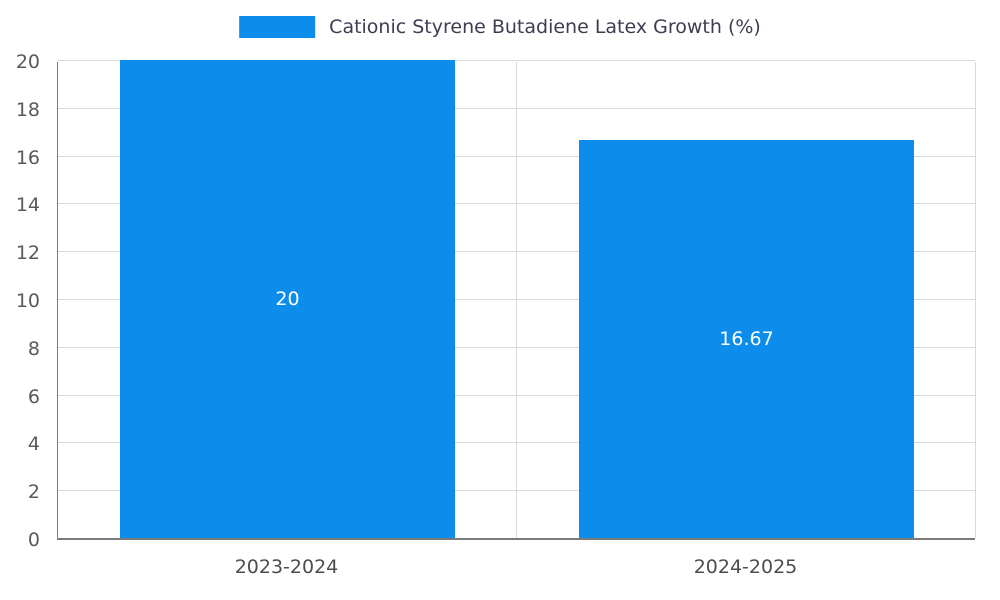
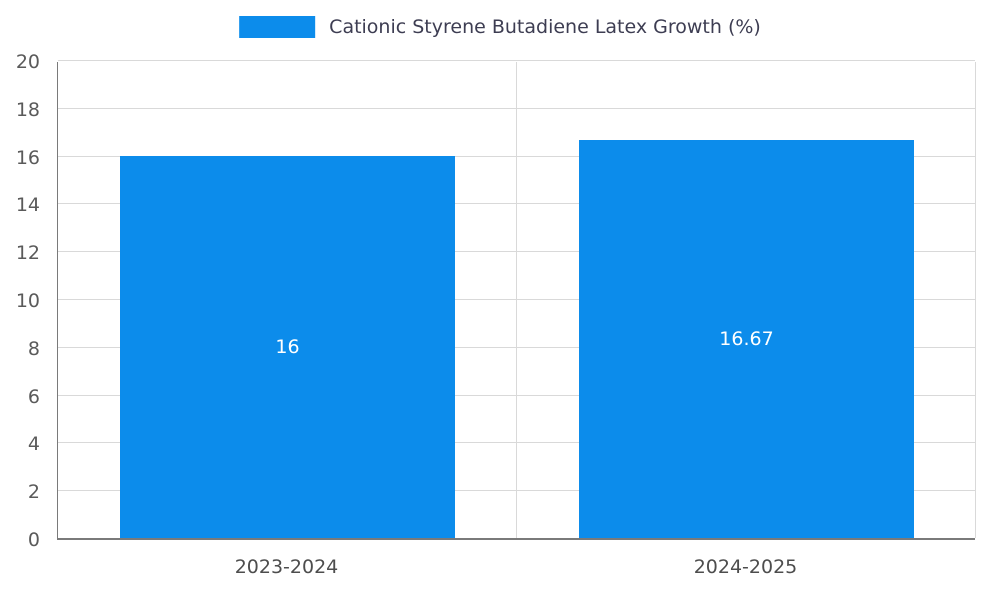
2023-2024: 20 -> 16
